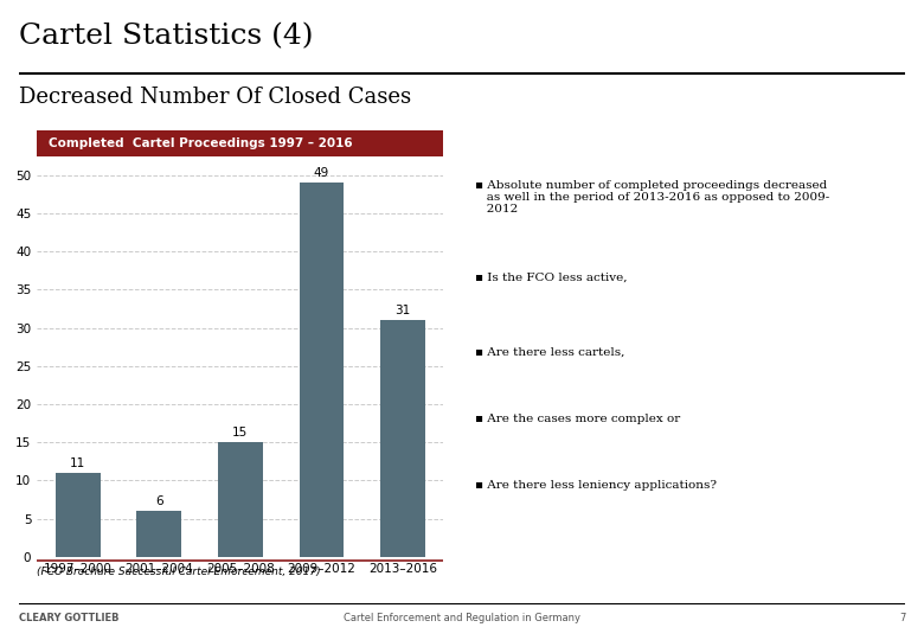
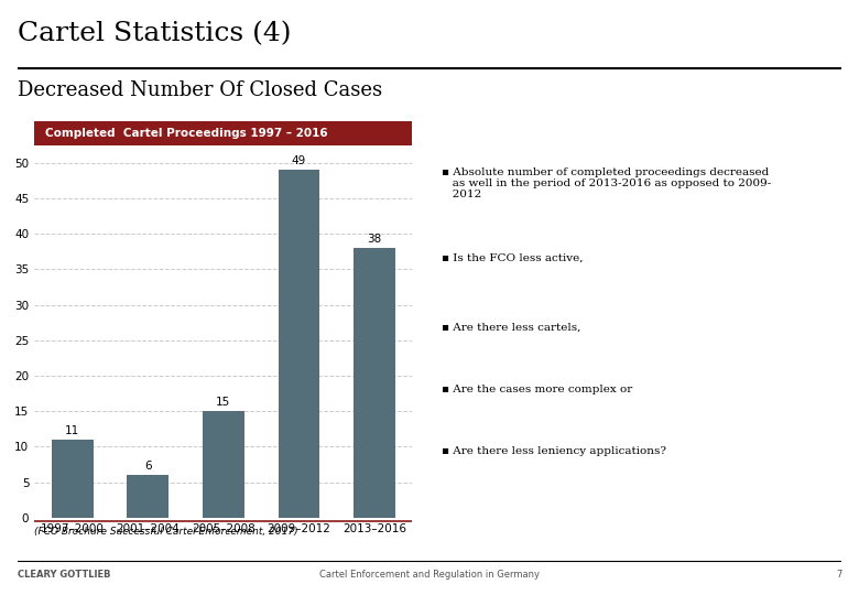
2013–2016: 31 -> 38
